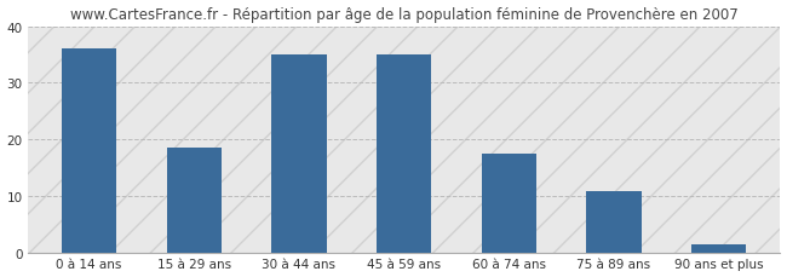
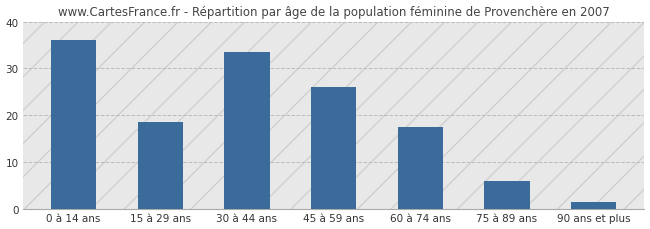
30 à 44 ans: 35.0 -> 33.5
45 à 59 ans: 35.0 -> 26.0
75 à 89 ans: 11.0 -> 6.0
